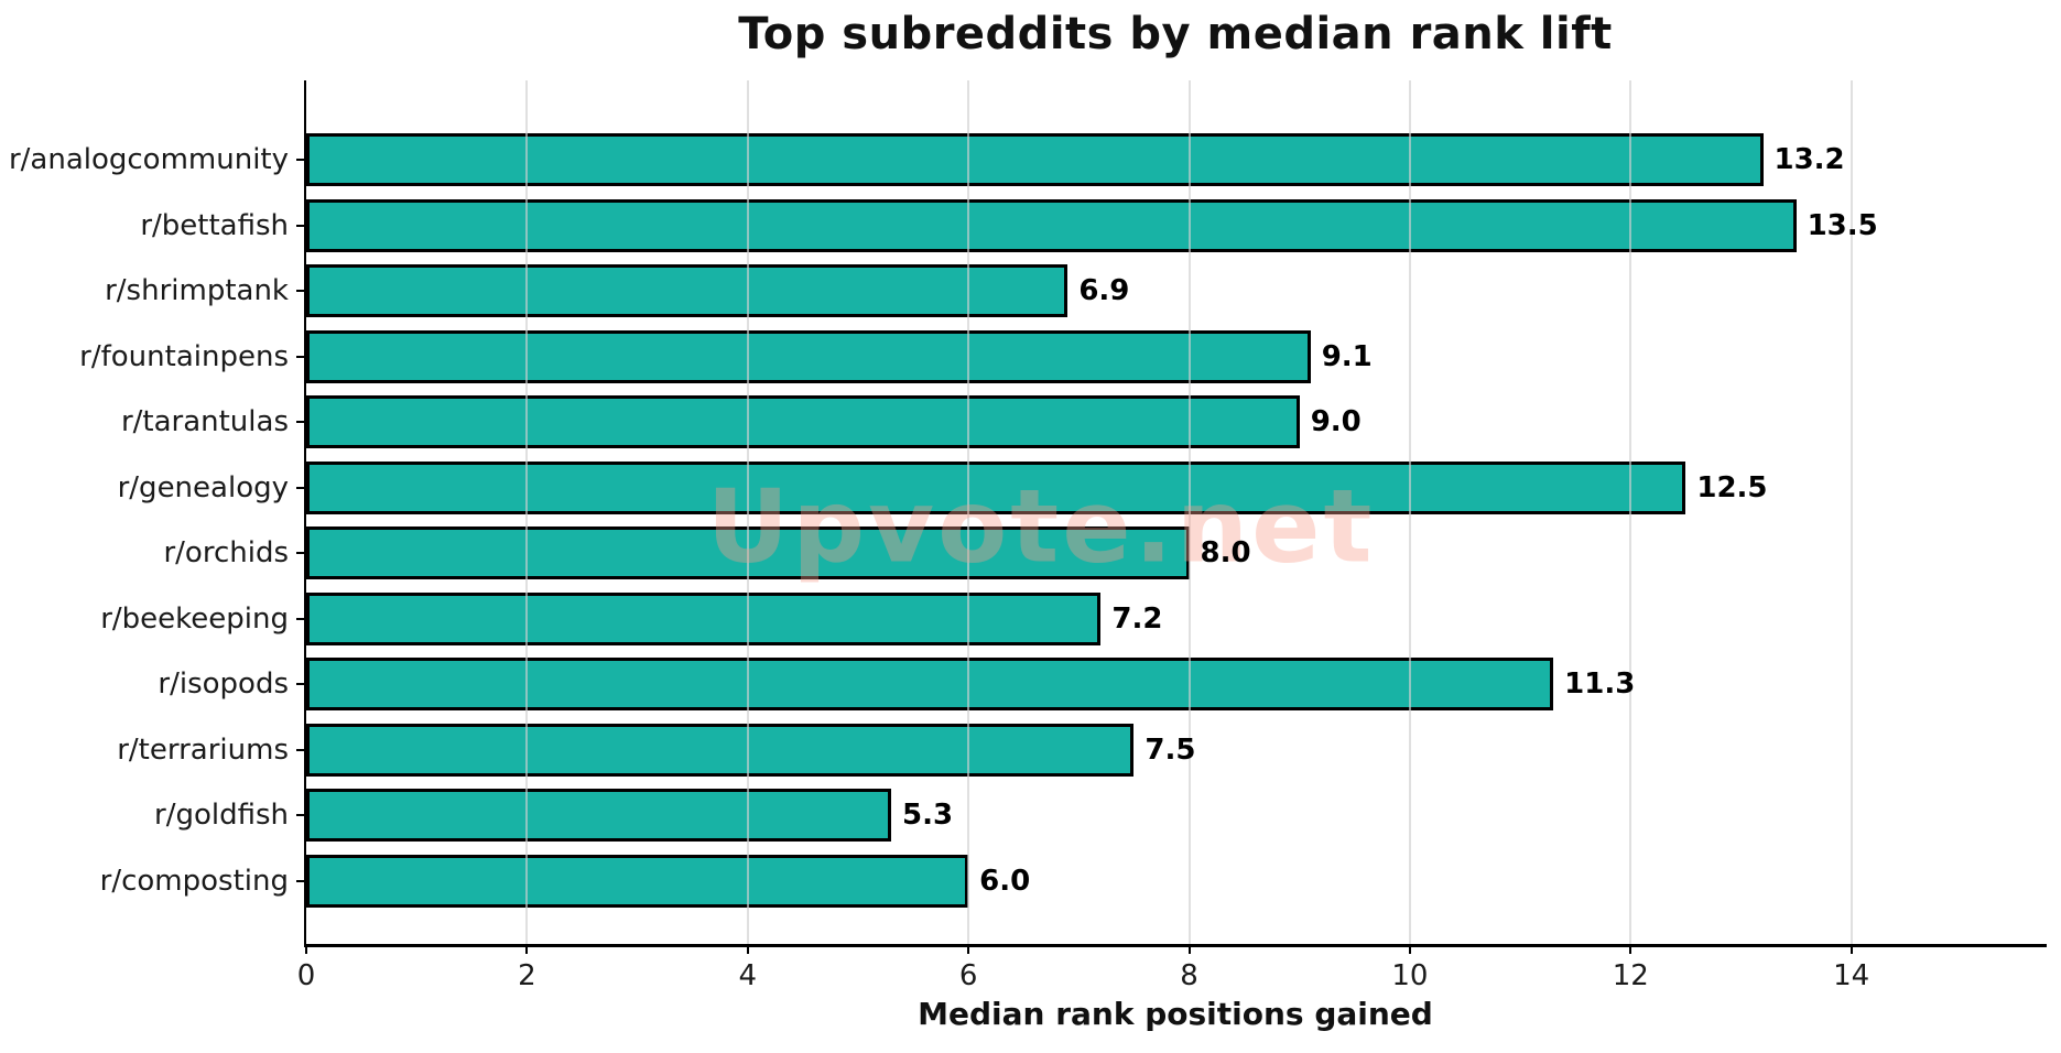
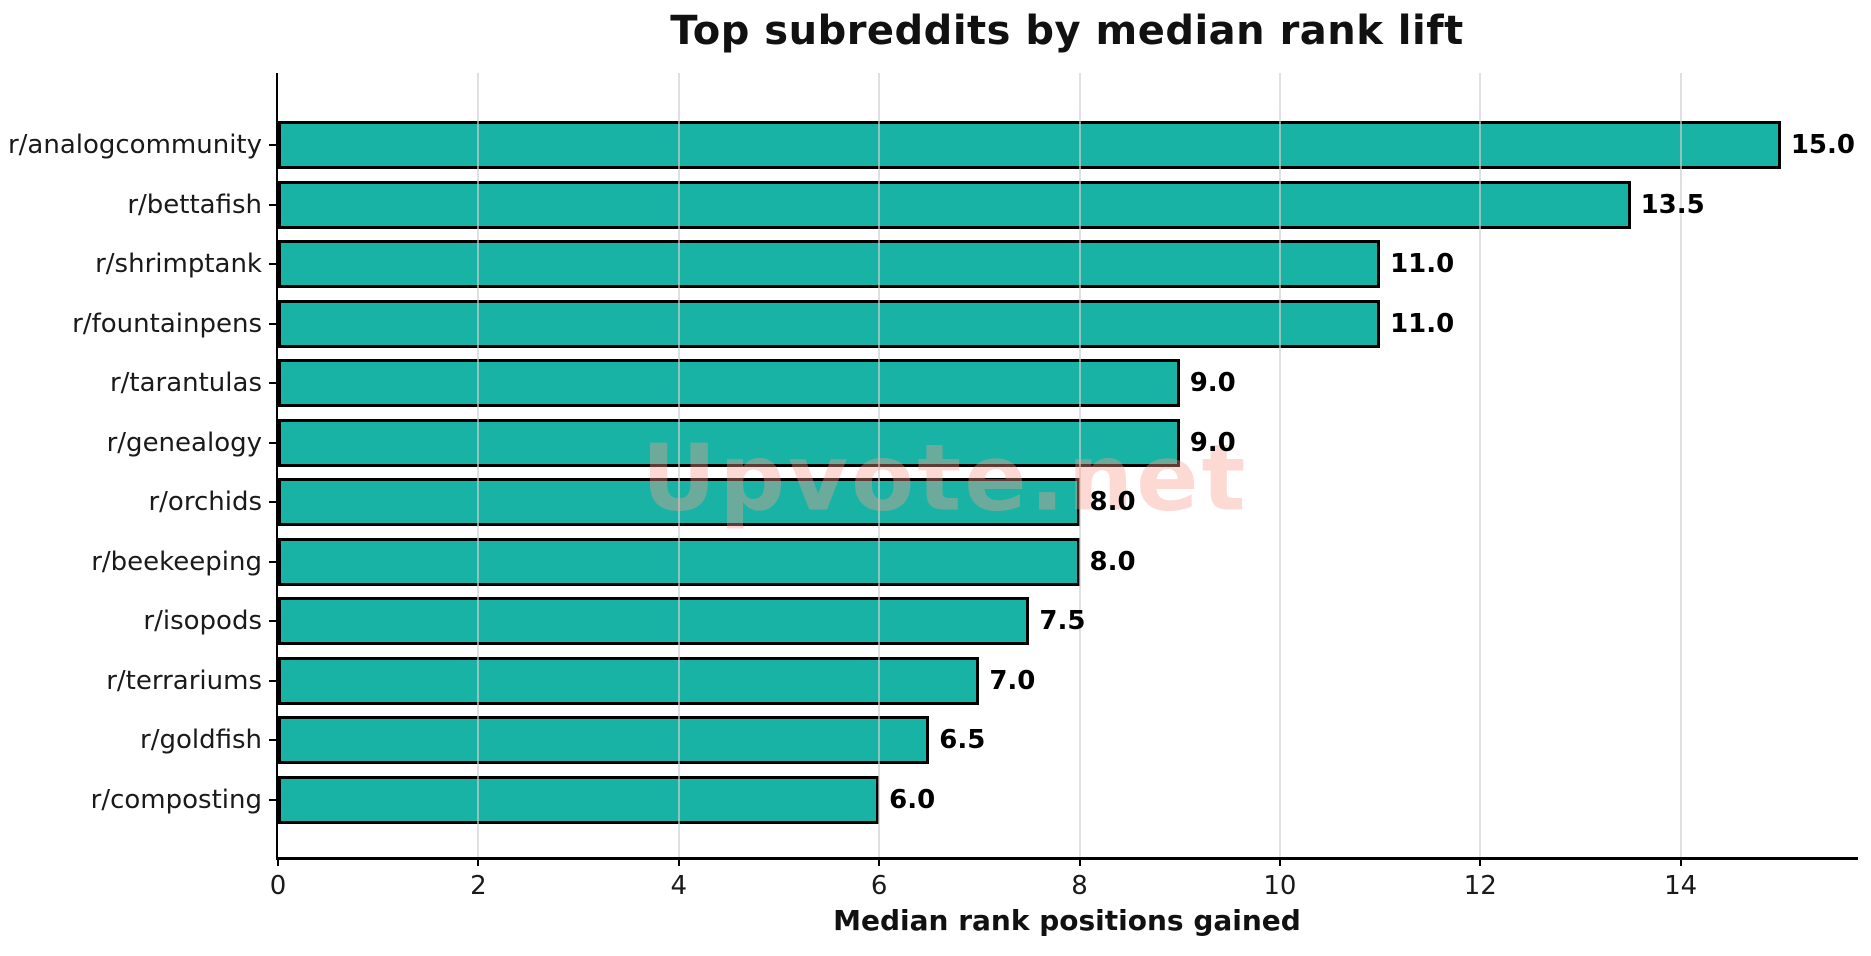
r/analogcommunity: 13.2 -> 15.0
r/shrimptank: 6.9 -> 11.0
r/fountainpens: 9.1 -> 11.0
r/genealogy: 12.5 -> 9.0
r/beekeeping: 7.2 -> 8.0
r/isopods: 11.3 -> 7.5
r/terrariums: 7.5 -> 7.0
r/goldfish: 5.3 -> 6.5
